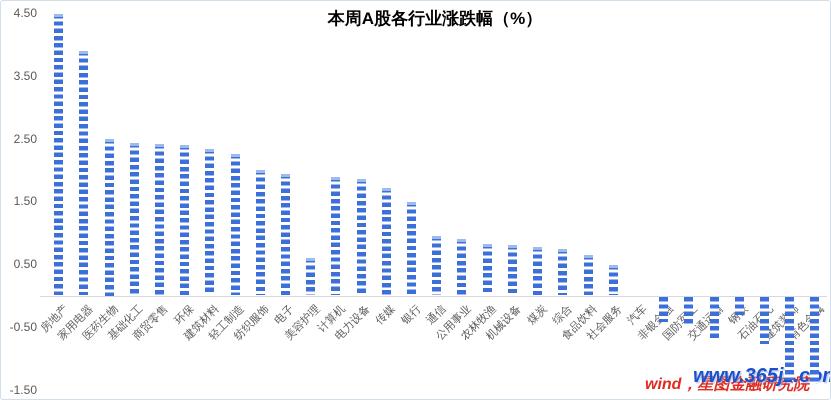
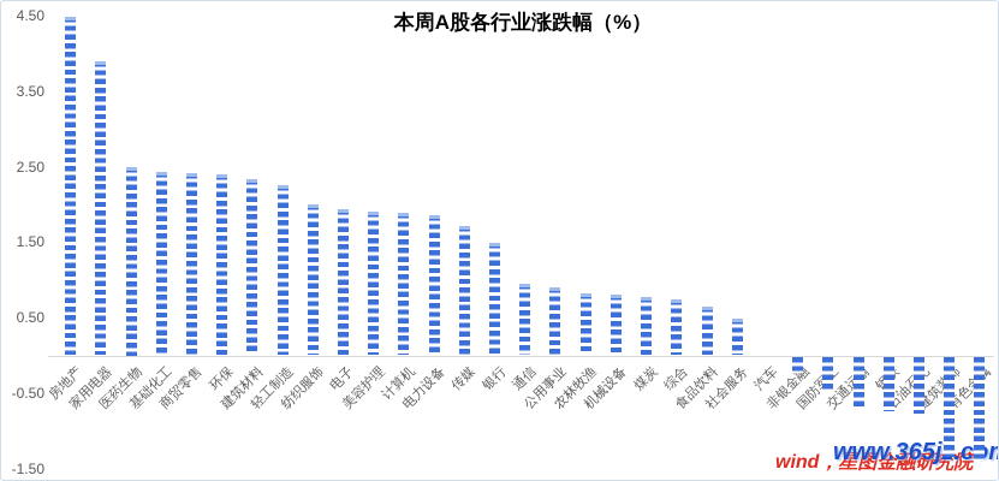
美容护理: 0.6 -> 1.9
非银金融: -0.4 -> -0.2
钢铁: -0.3 -> -0.7
